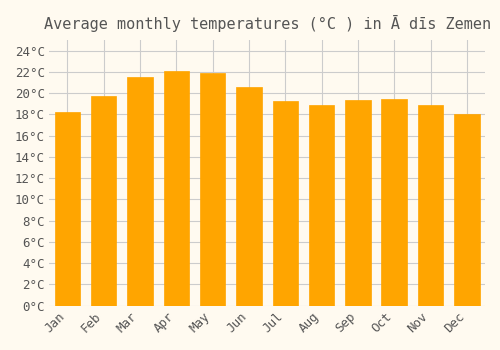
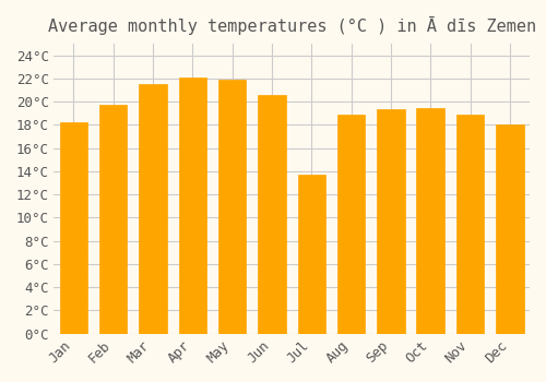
Jul: 19.3°C -> 13.7°C
